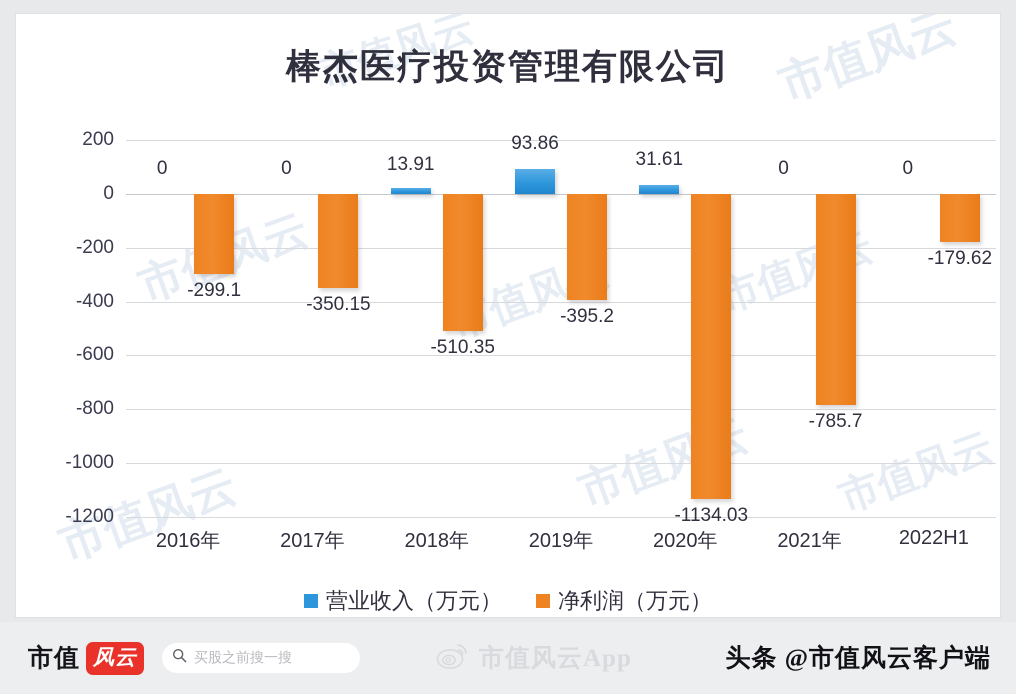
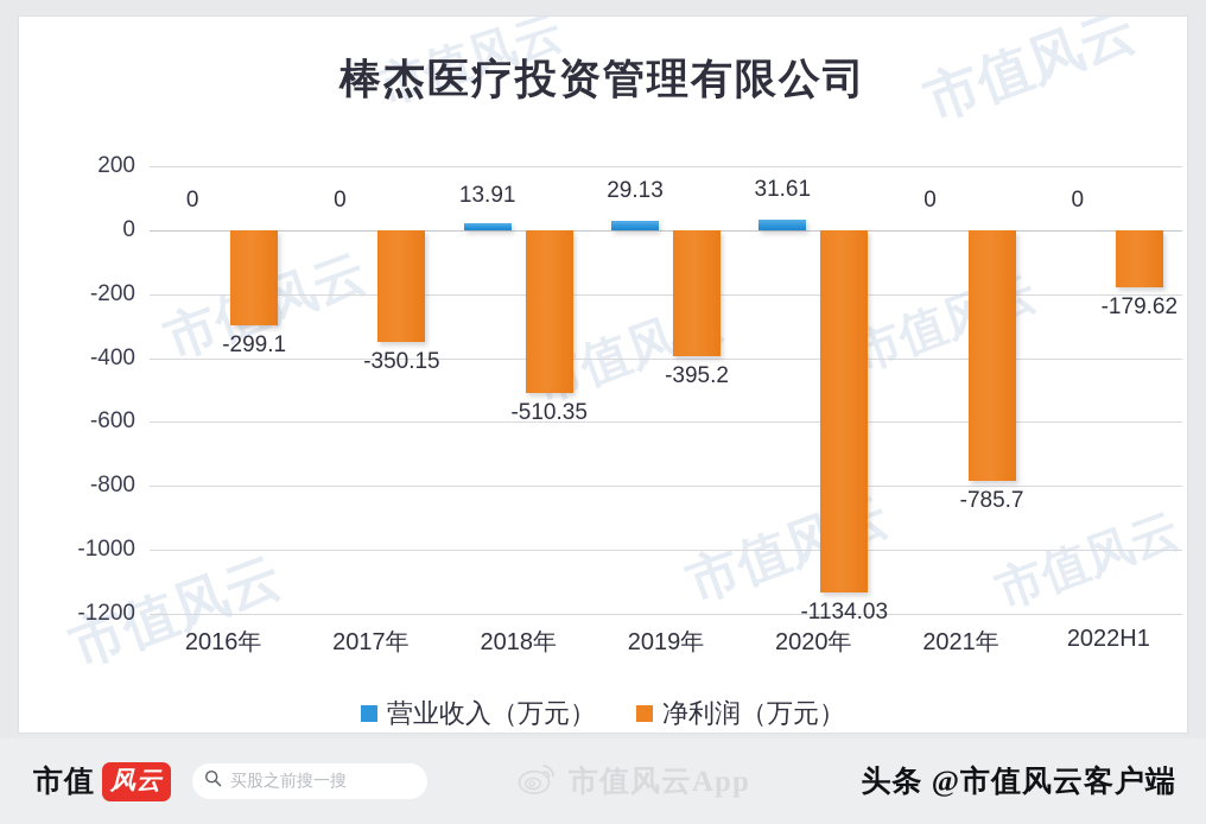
营业收入（万元）/2019年: 93.86 -> 29.13
